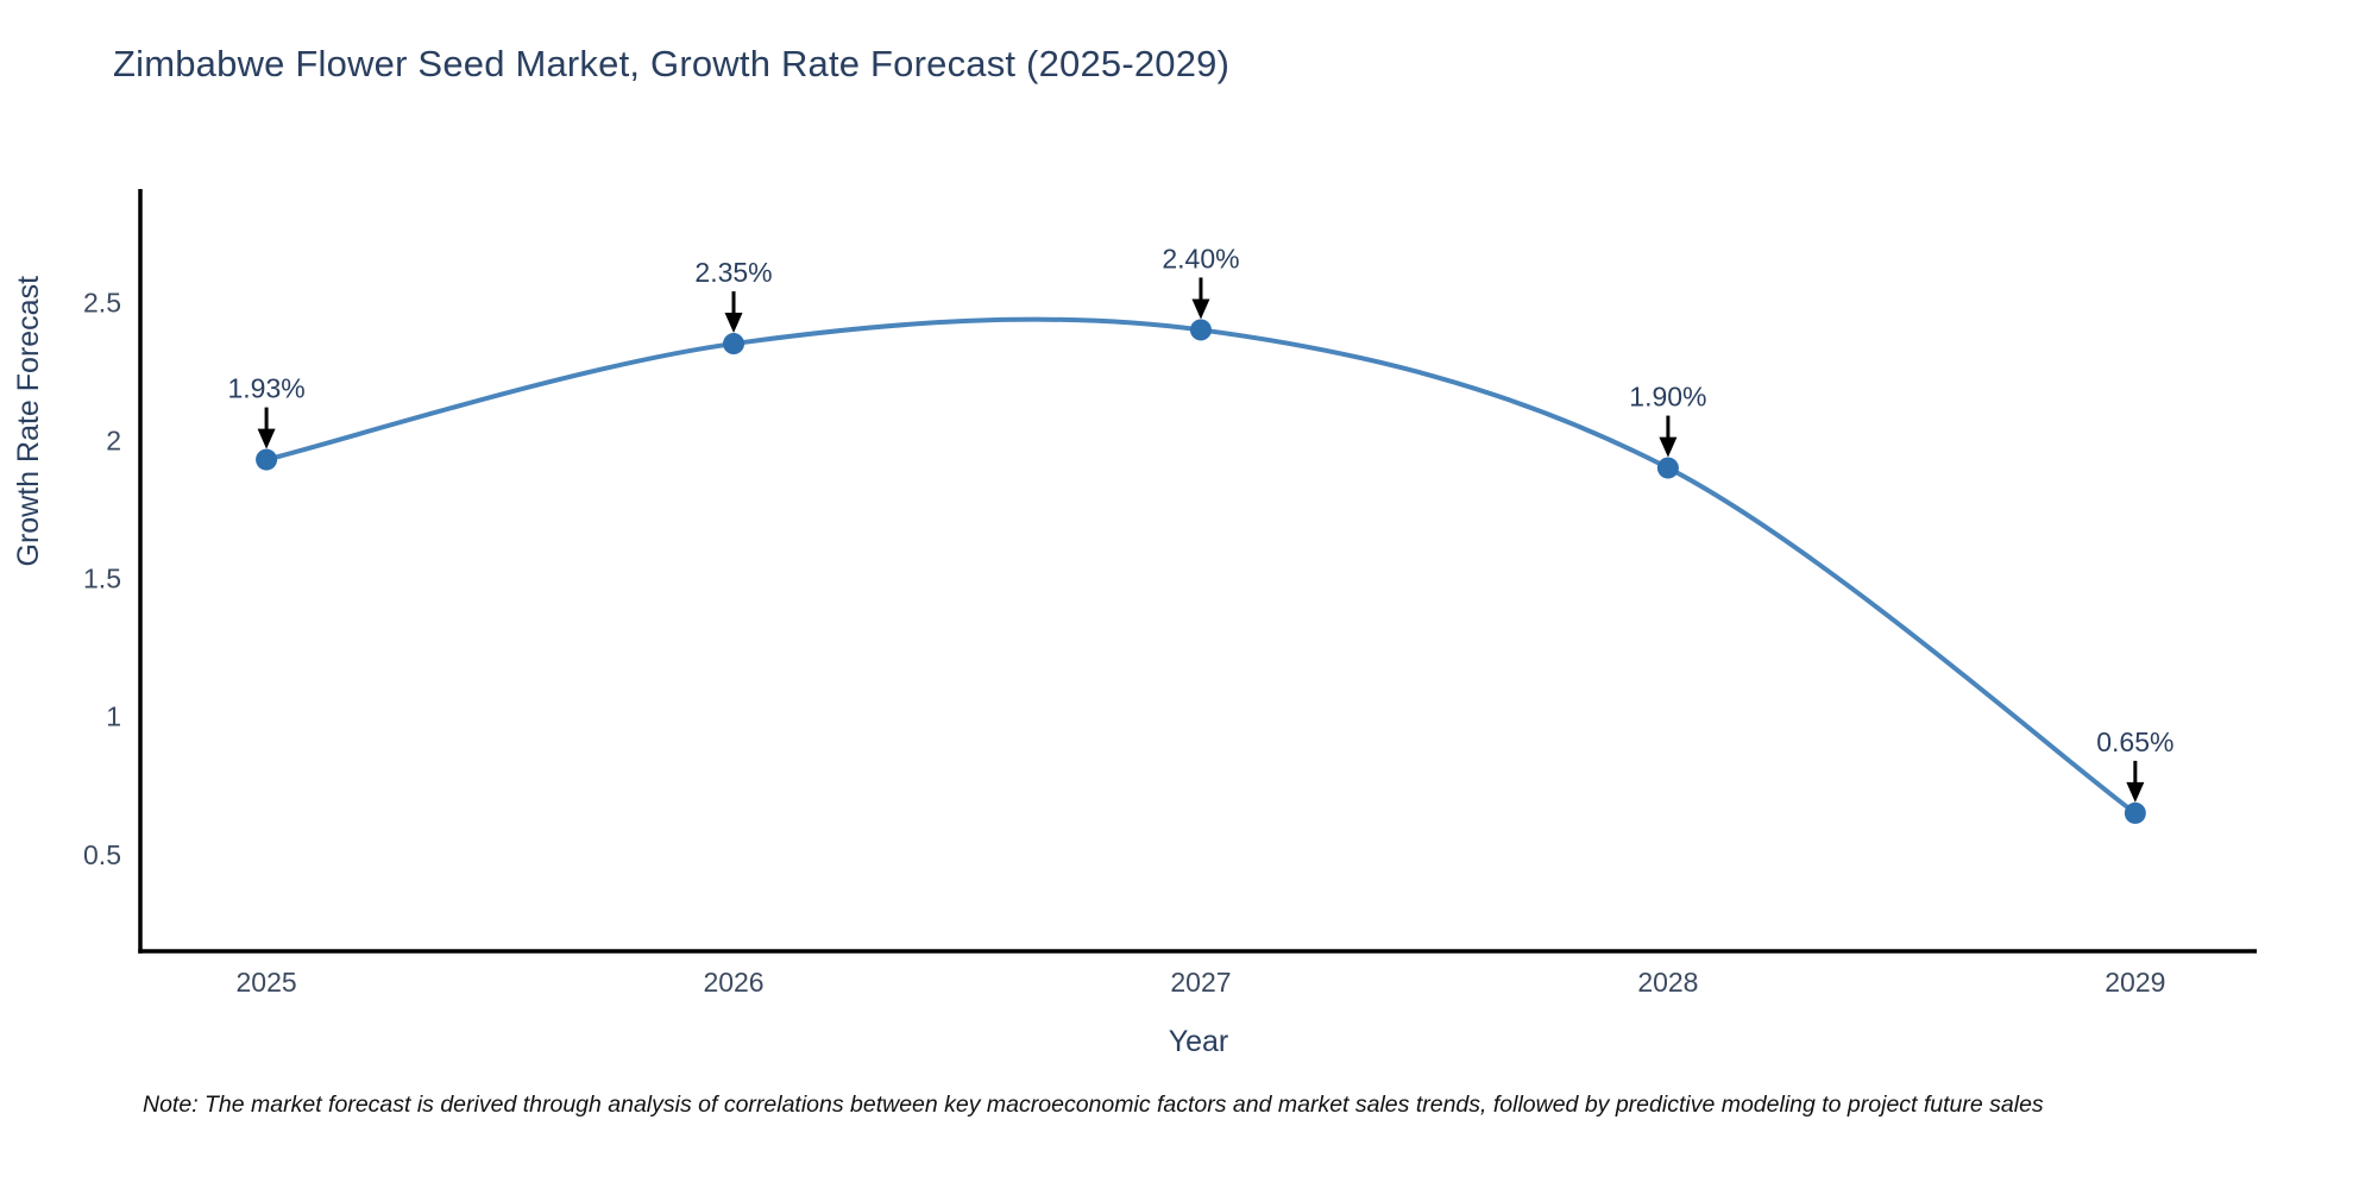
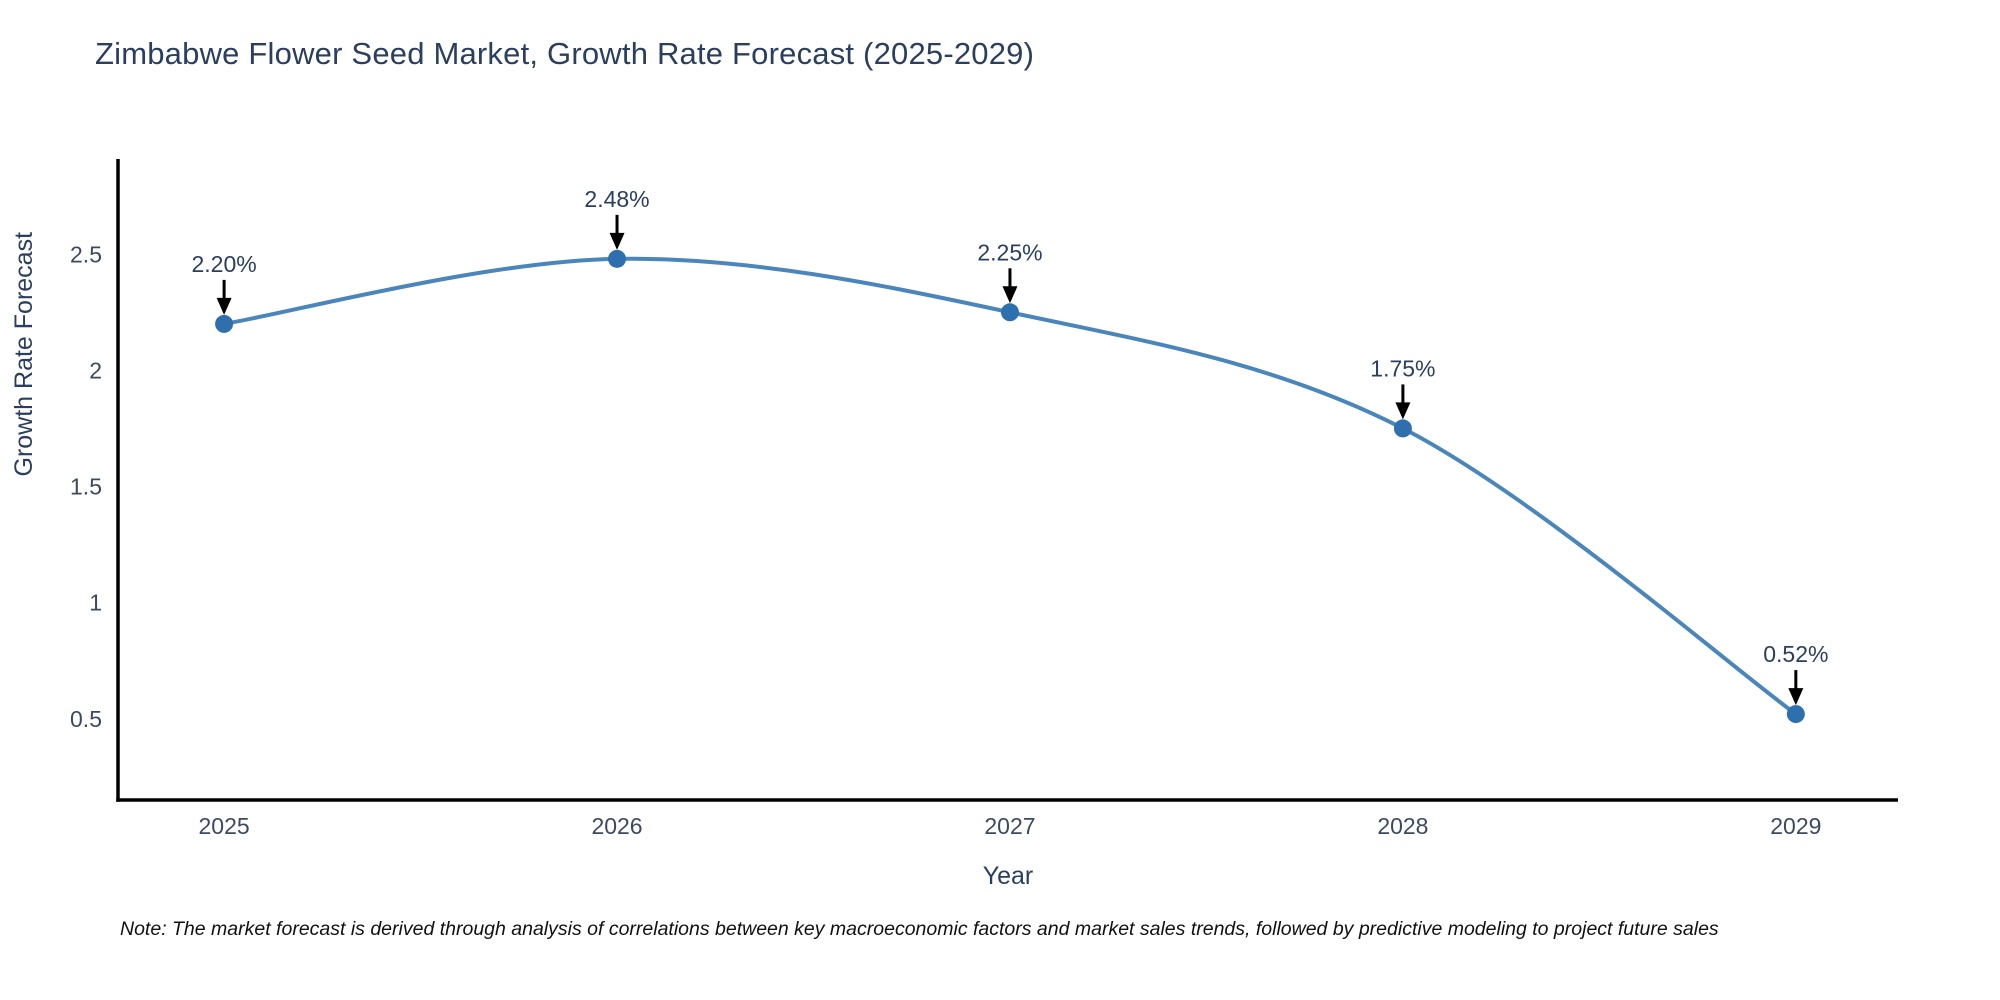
2025: 1.93% -> 2.20%
2026: 2.35% -> 2.48%
2027: 2.40% -> 2.25%
2028: 1.90% -> 1.75%
2029: 0.65% -> 0.52%
